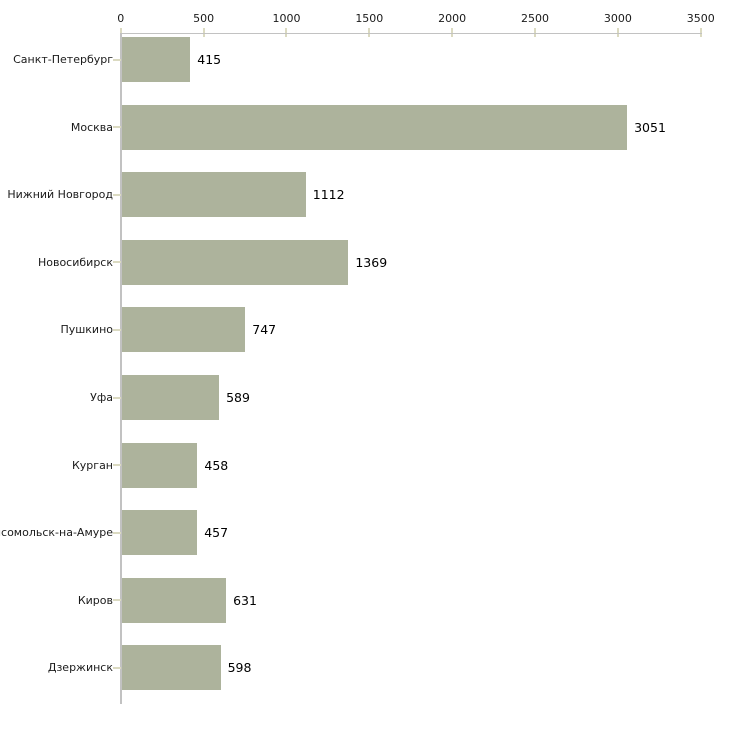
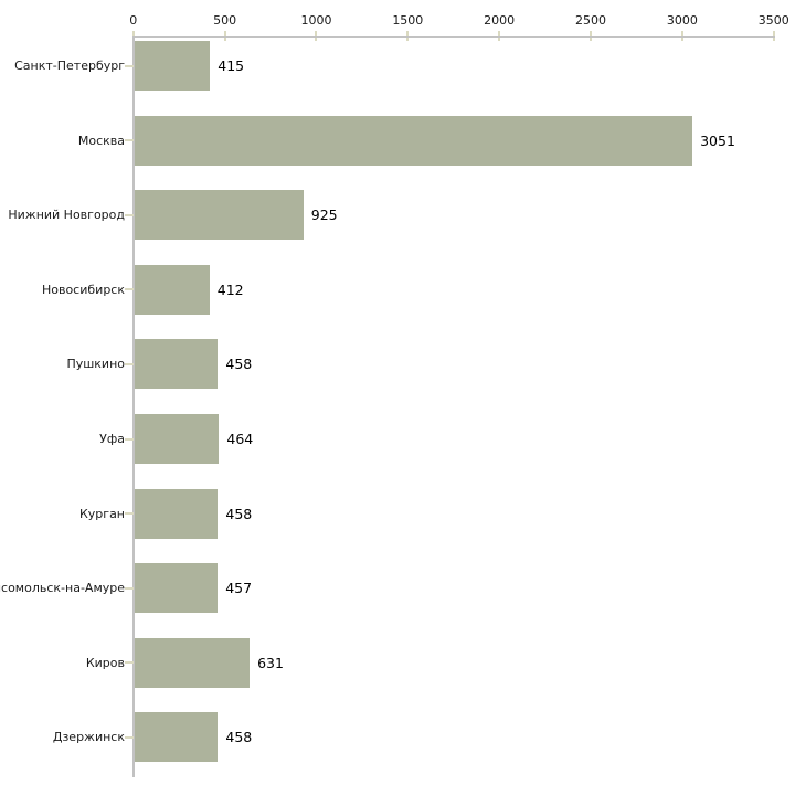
Нижний Новгород: 1112 -> 925
Новосибирск: 1369 -> 412
Пушкино: 747 -> 458
Уфа: 589 -> 464
Дзержинск: 598 -> 458
